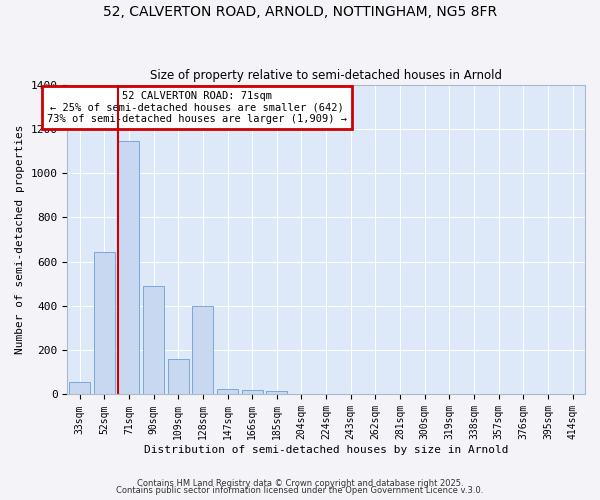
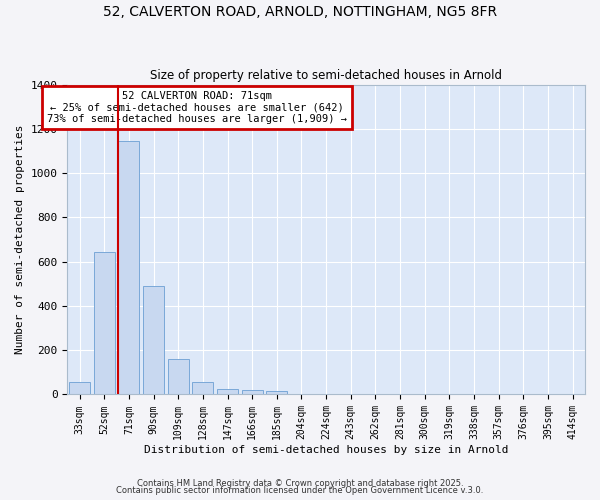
128sqm: 400 -> 58
